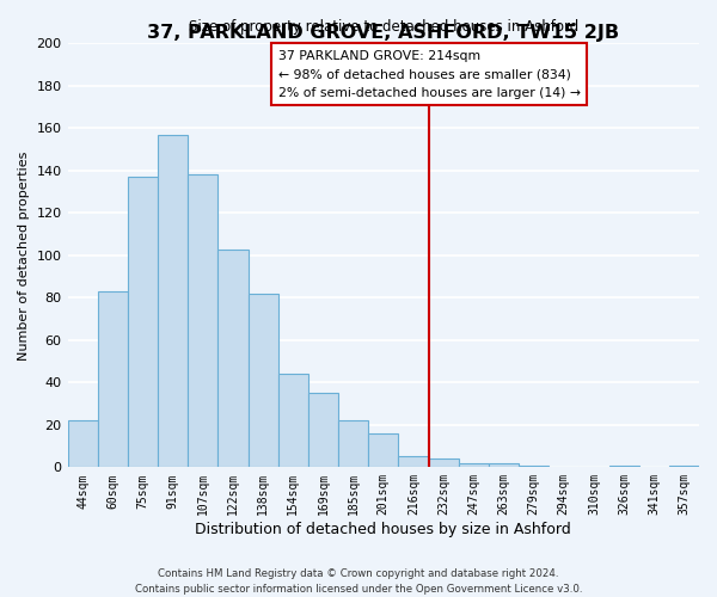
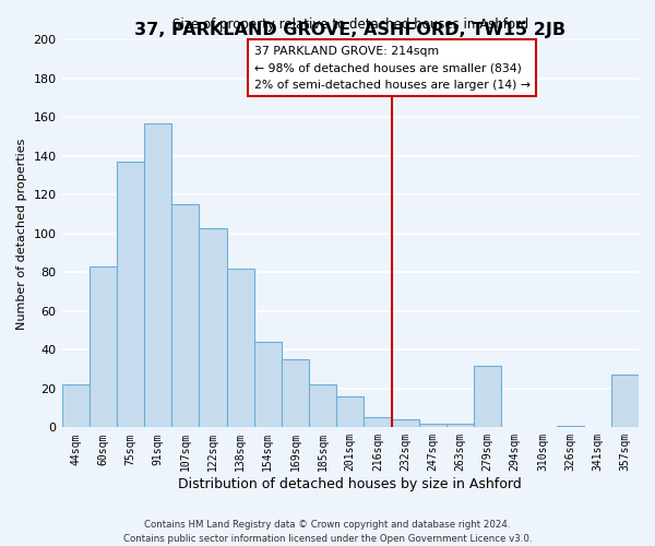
107sqm: 138 -> 115
279sqm: 1 -> 32
357sqm: 1 -> 27
